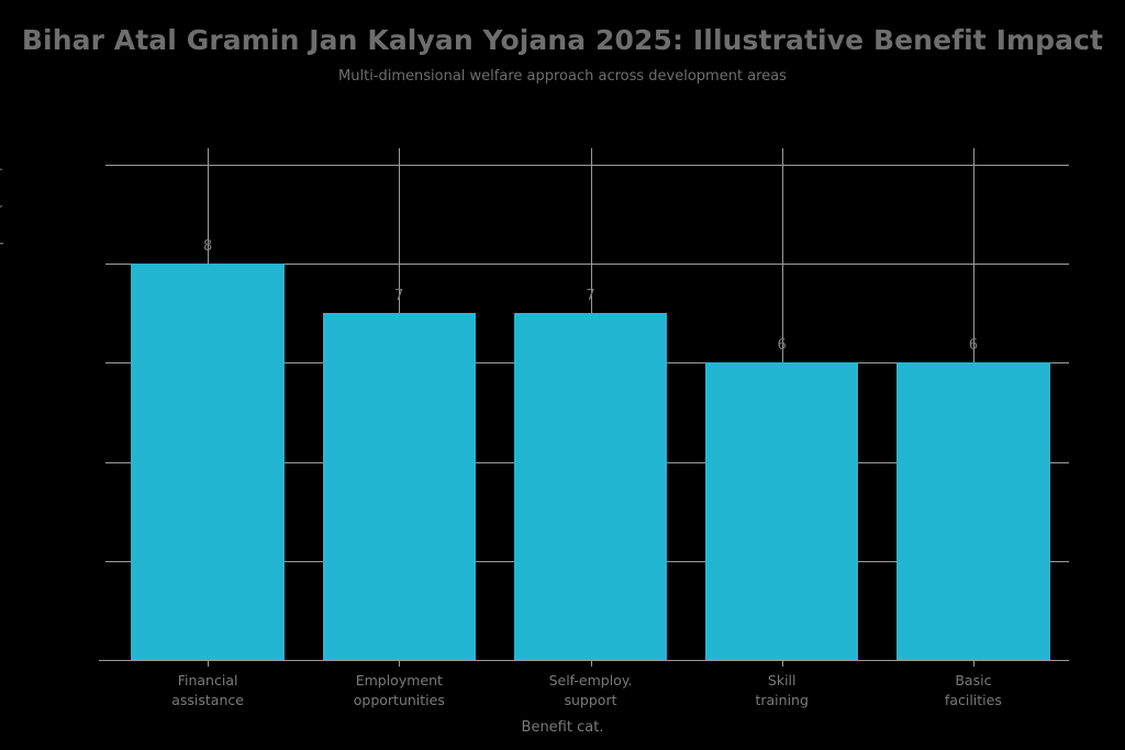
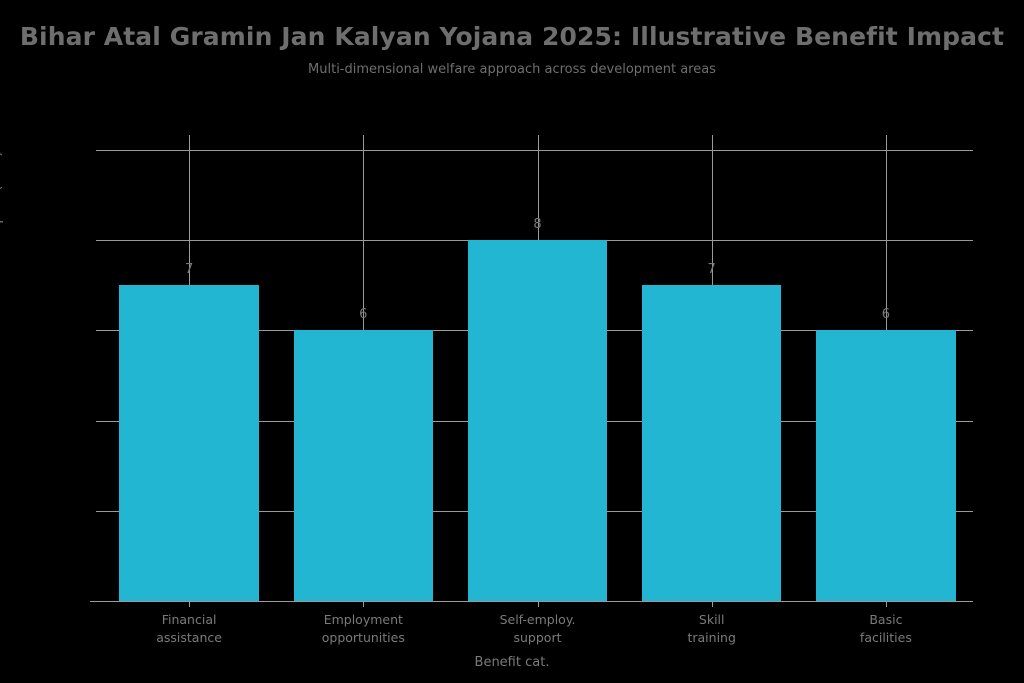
Financial assistance: 8 -> 7
Employment opportunities: 7 -> 6
Self-employ. support: 7 -> 8
Skill training: 6 -> 7
